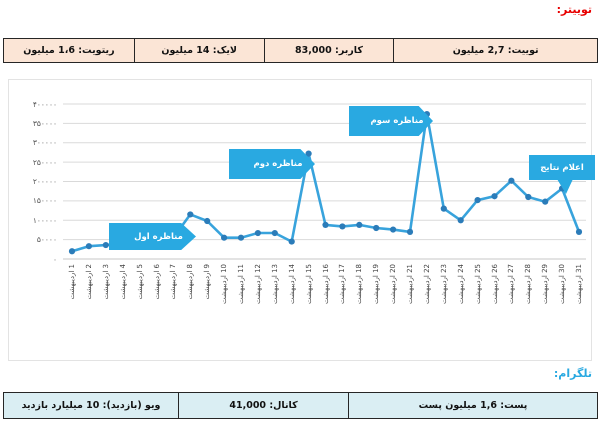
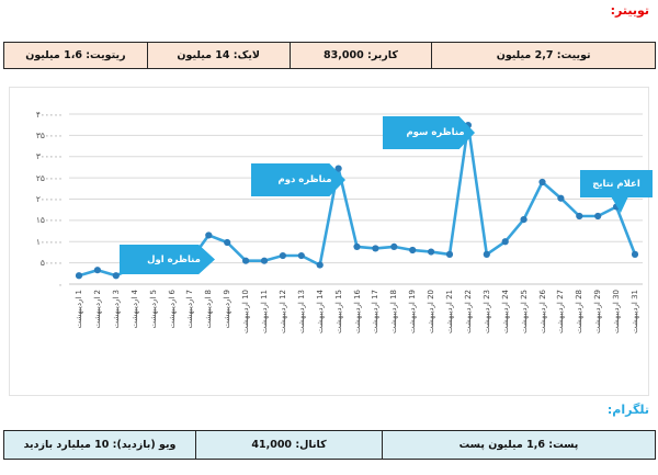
3 اردیبهشت: 40000 -> 20000
23 اردیبهشت: 130000 -> 70000
26 اردیبهشت: 160000 -> 240000
29 اردیبهشت: 150000 -> 160000
